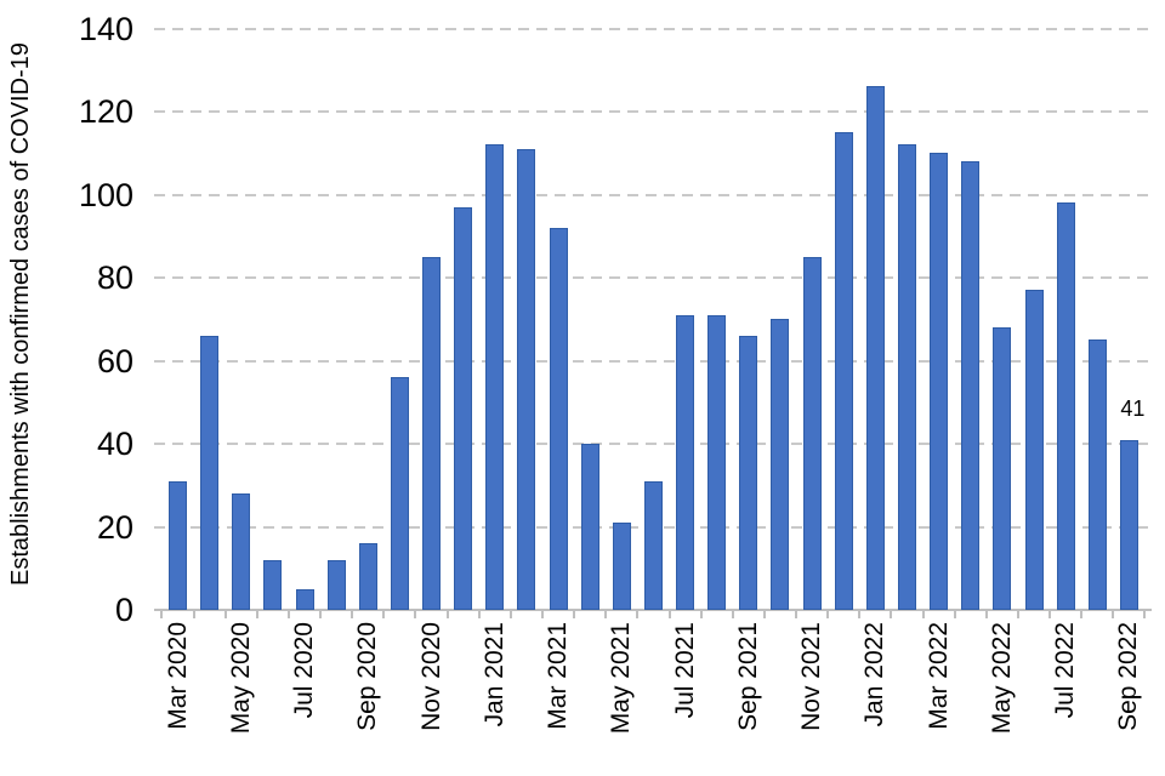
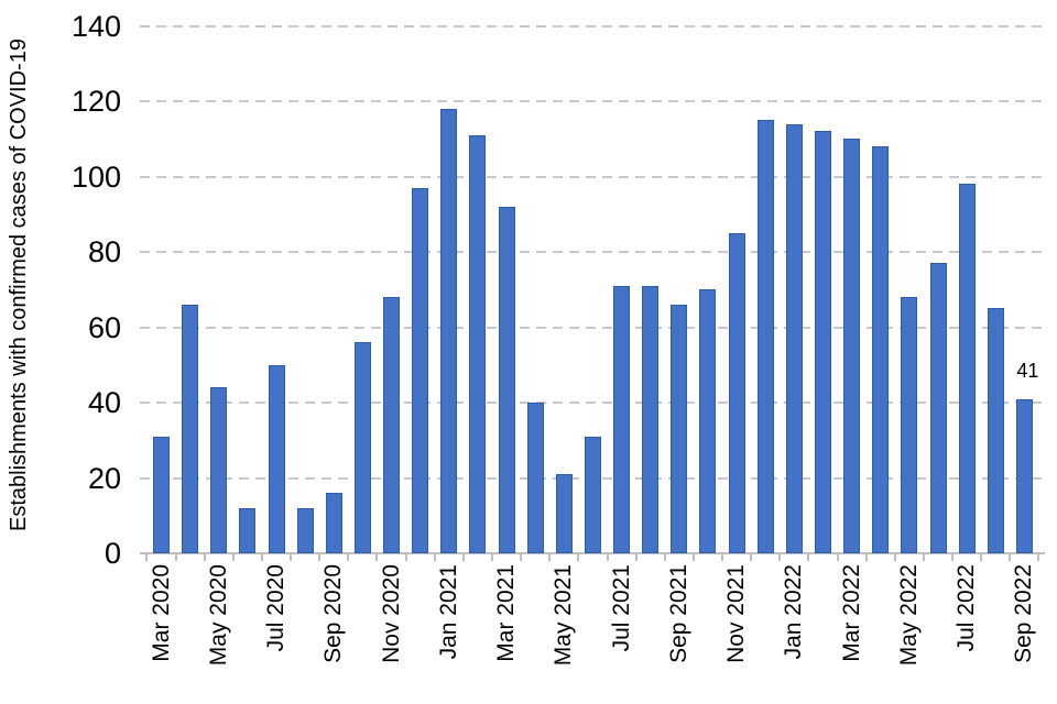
May 2020: 28 -> 44
Jul 2020: 5 -> 50
Nov 2020: 85 -> 68
Jan 2021: 112 -> 118
Jan 2022: 126 -> 114
